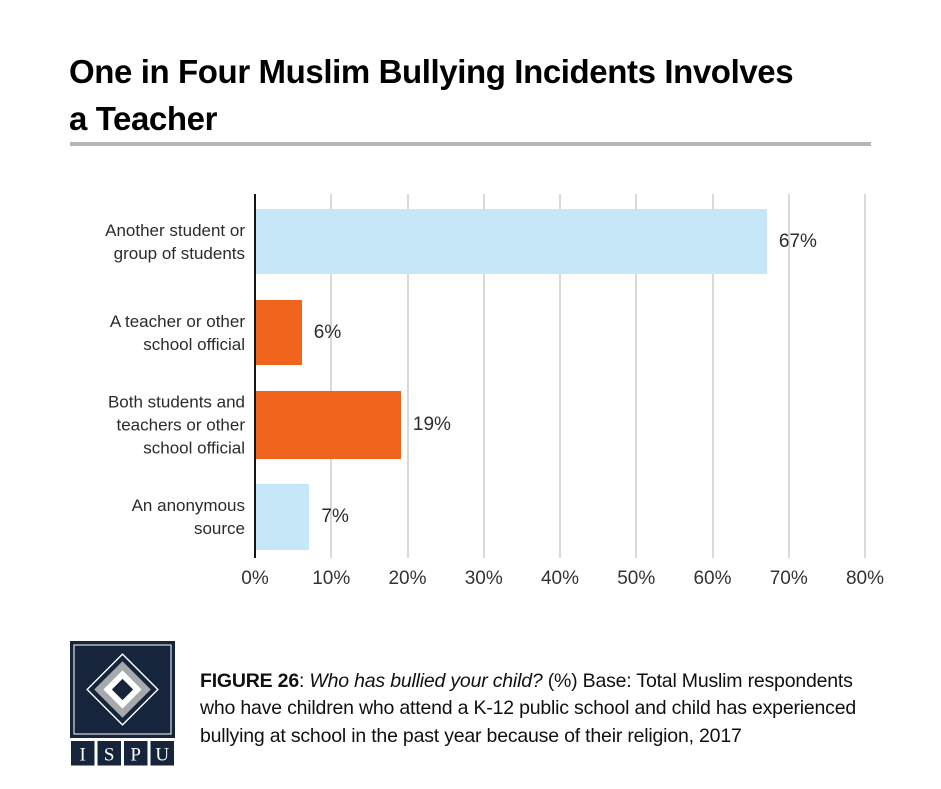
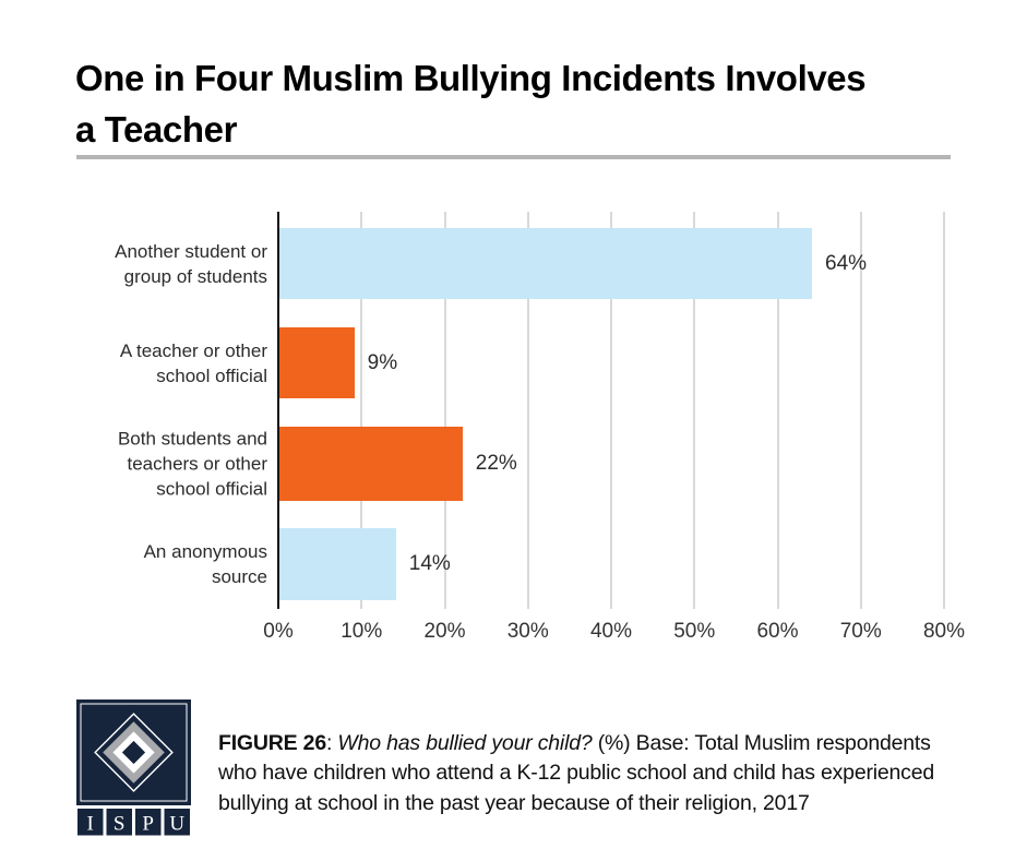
Another student or group of students: 67% -> 64%
A teacher or other school official: 6% -> 9%
Both students and teachers or other school official: 19% -> 22%
An anonymous source: 7% -> 14%
